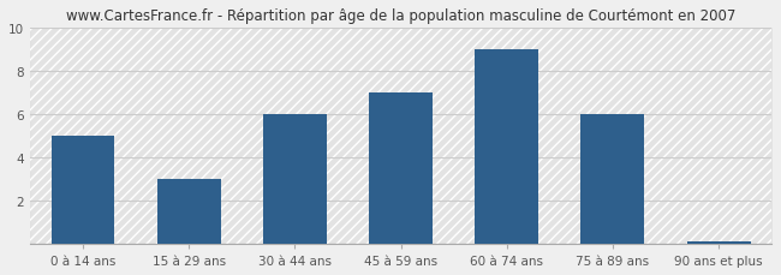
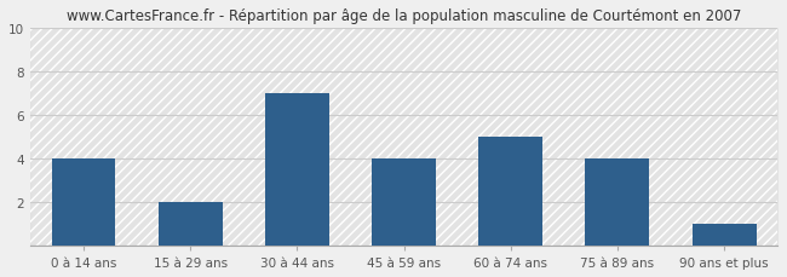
0 à 14 ans: 5.0 -> 4.0
15 à 29 ans: 3.0 -> 2.0
30 à 44 ans: 6.0 -> 7.0
45 à 59 ans: 7.0 -> 4.0
60 à 74 ans: 9.0 -> 5.0
75 à 89 ans: 6.0 -> 4.0
90 ans et plus: 0.1 -> 1.0
